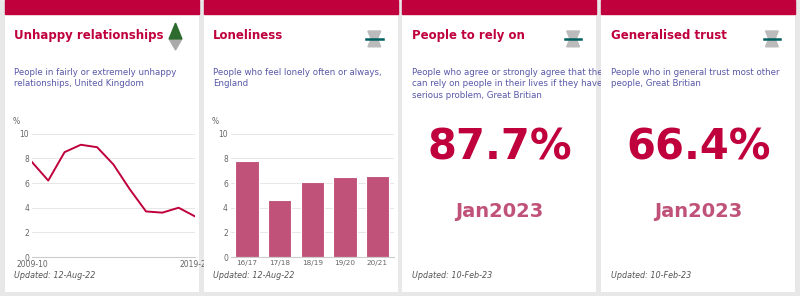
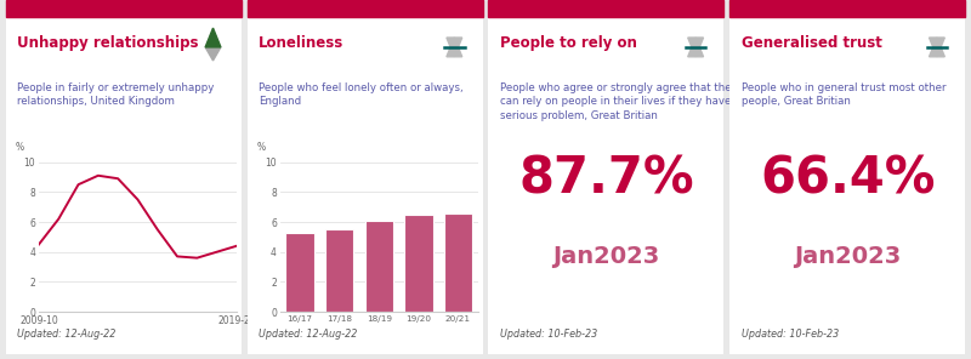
2009-10: 7.7 -> 4.5
2019-20: 3.3 -> 4.4
16/17: 7.8 -> 5.3
17/18: 4.6 -> 5.5
